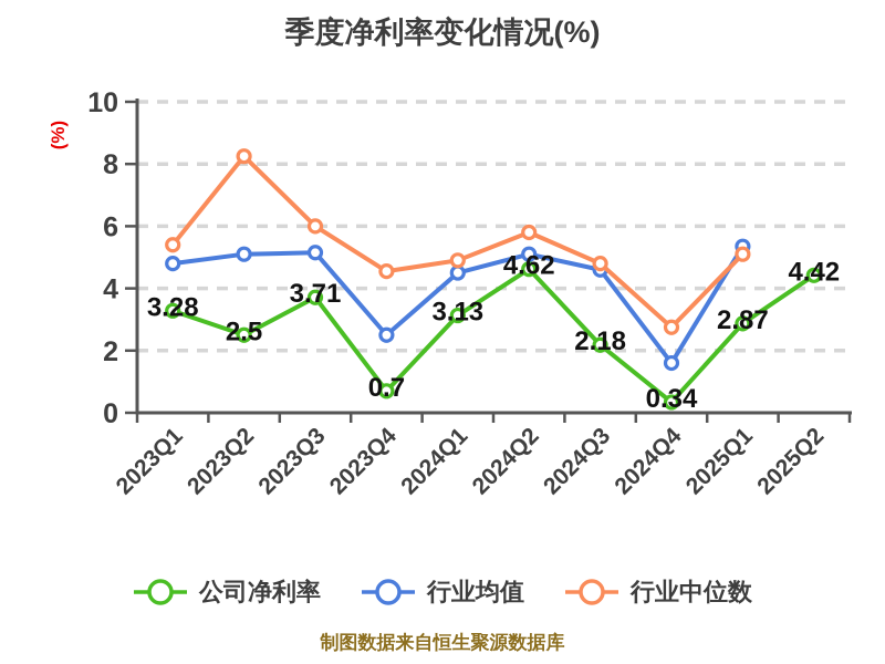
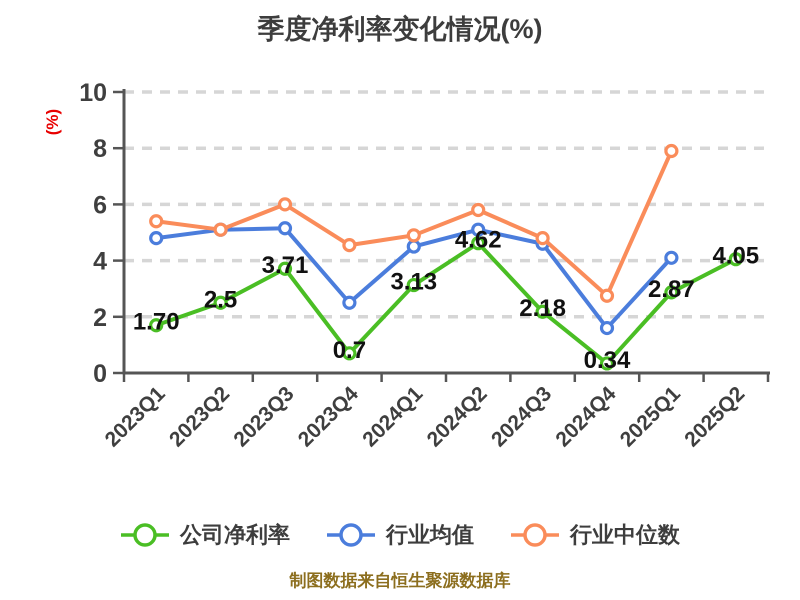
公司净利率/2023Q1: 3.28 -> 1.70
行业中位数/2023Q2: 8.2 -> 5.1
行业均值/2025Q1: 5.3 -> 4.1
行业中位数/2025Q1: 5.1 -> 7.9
公司净利率/2025Q2: 4.42 -> 4.05
